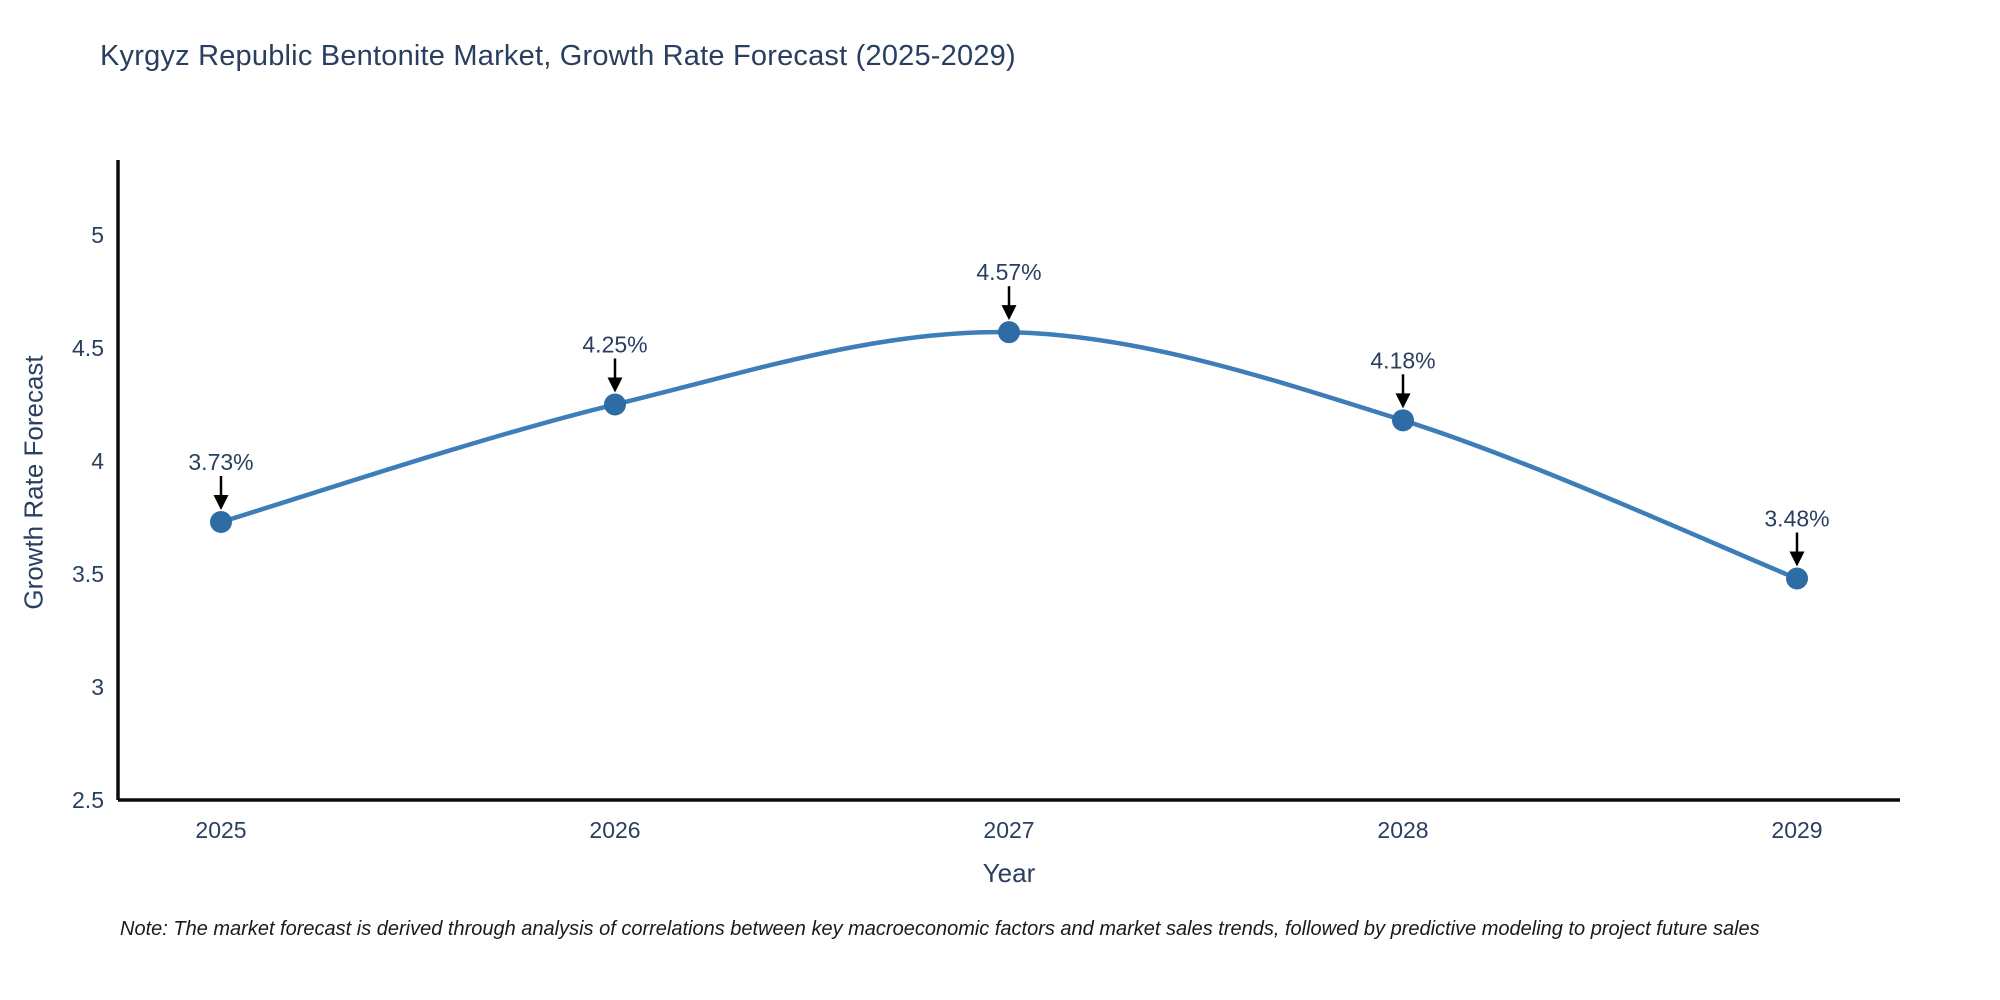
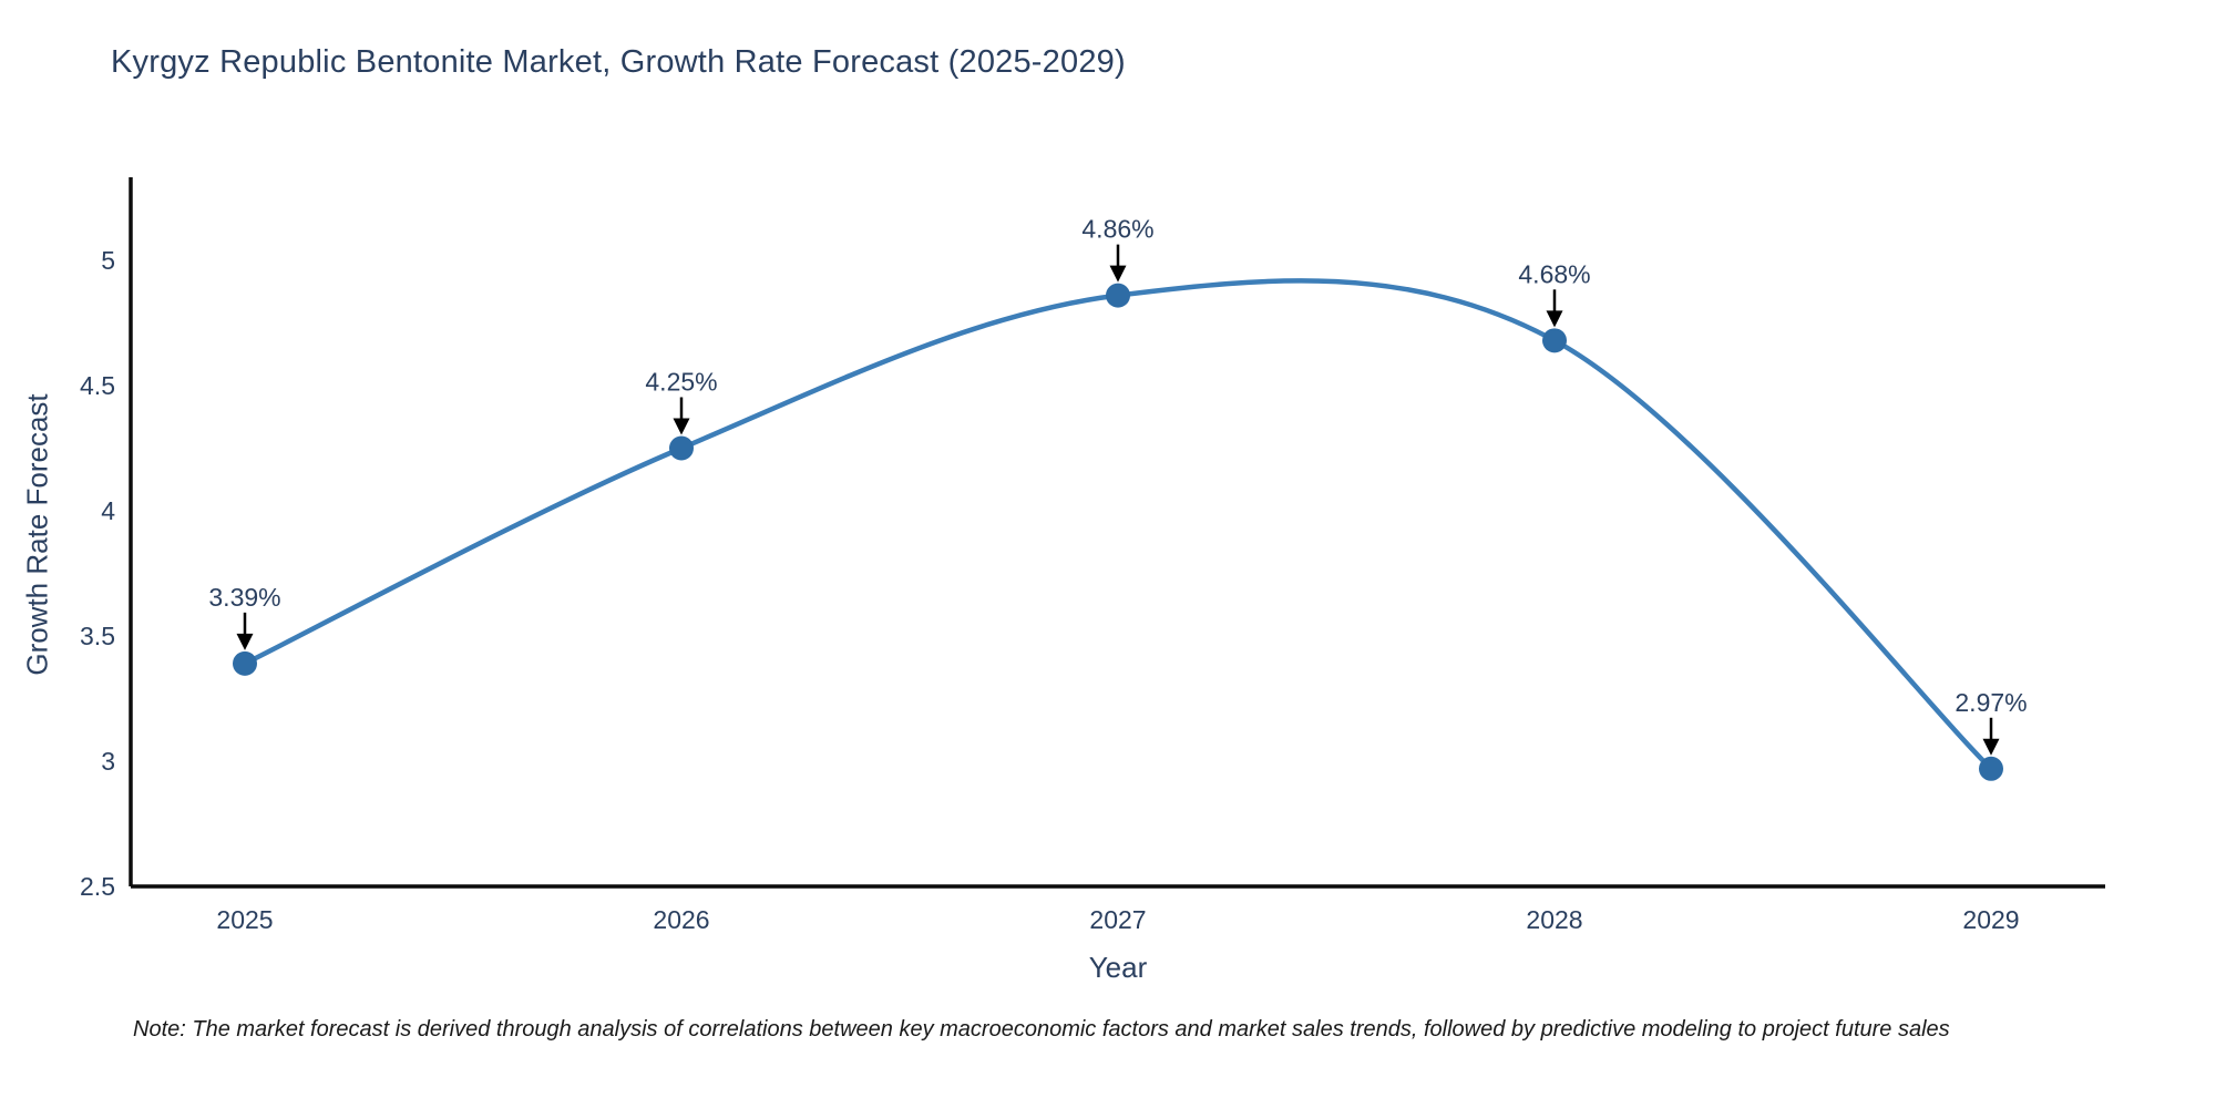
2025: 3.73% -> 3.39%
2027: 4.57% -> 4.86%
2028: 4.18% -> 4.68%
2029: 3.48% -> 2.97%
